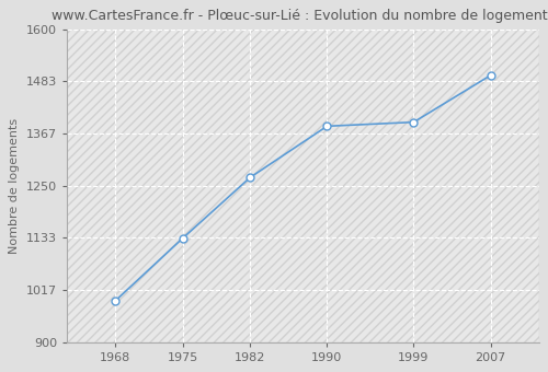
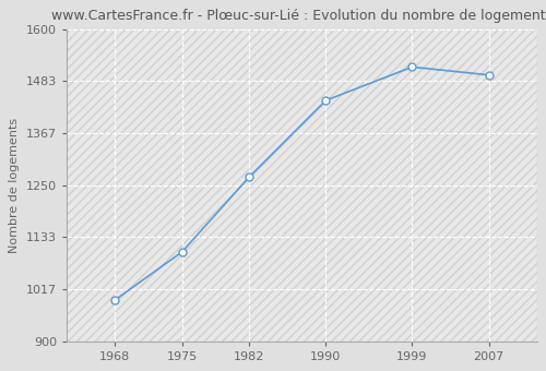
1975: 1132 -> 1100
1990: 1383 -> 1440
1999: 1392 -> 1515
